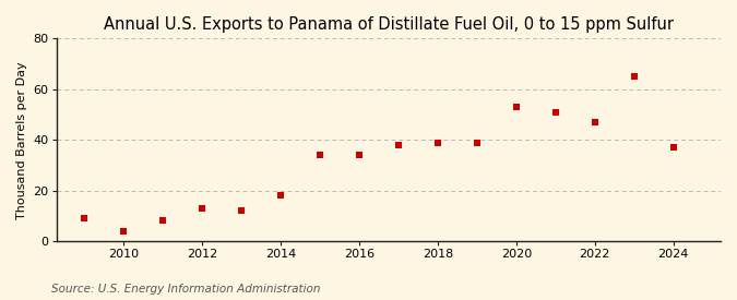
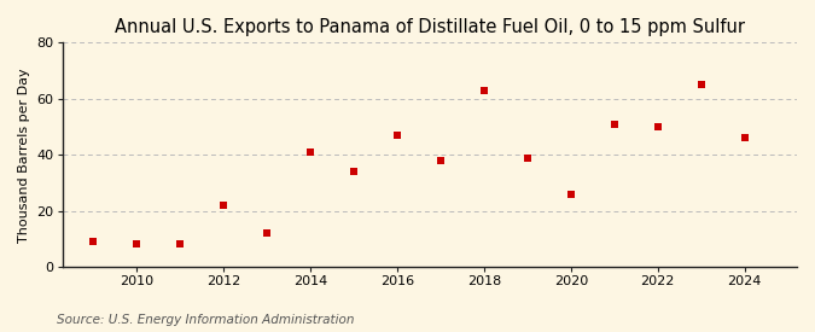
2010: 4 -> 8
2012: 13 -> 22
2014: 18 -> 41
2016: 34 -> 47
2018: 39 -> 63
2020: 53 -> 26
2022: 47 -> 50
2024: 37 -> 46
